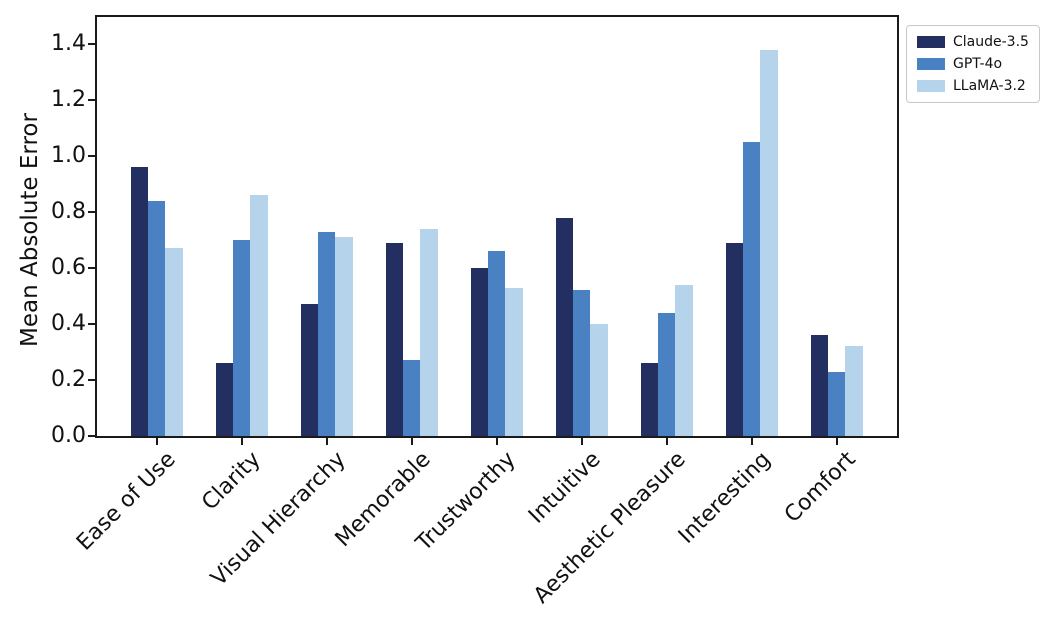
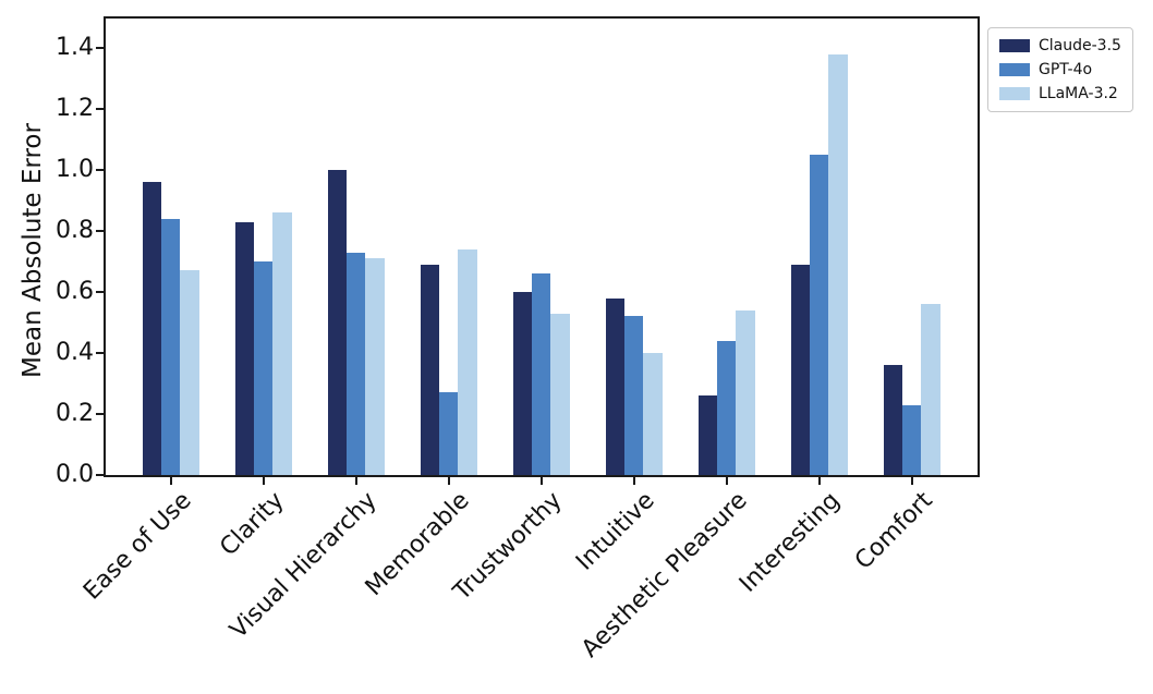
Claude-3.5/Clarity: 0.26 -> 0.83
Claude-3.5/Visual Hierarchy: 0.47 -> 1.00
Claude-3.5/Intuitive: 0.78 -> 0.58
LLaMA-3.2/Comfort: 0.32 -> 0.56
